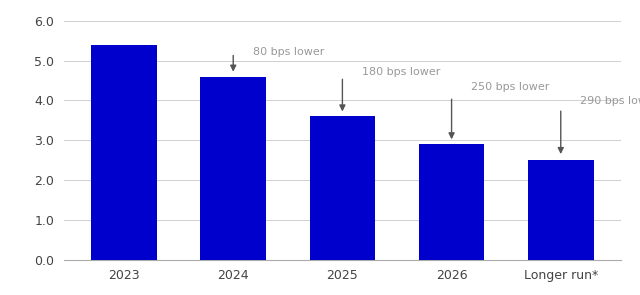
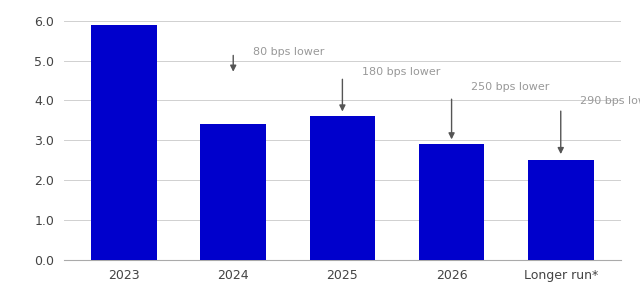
2023: 5.4 -> 5.9
2024: 4.6 -> 3.4
